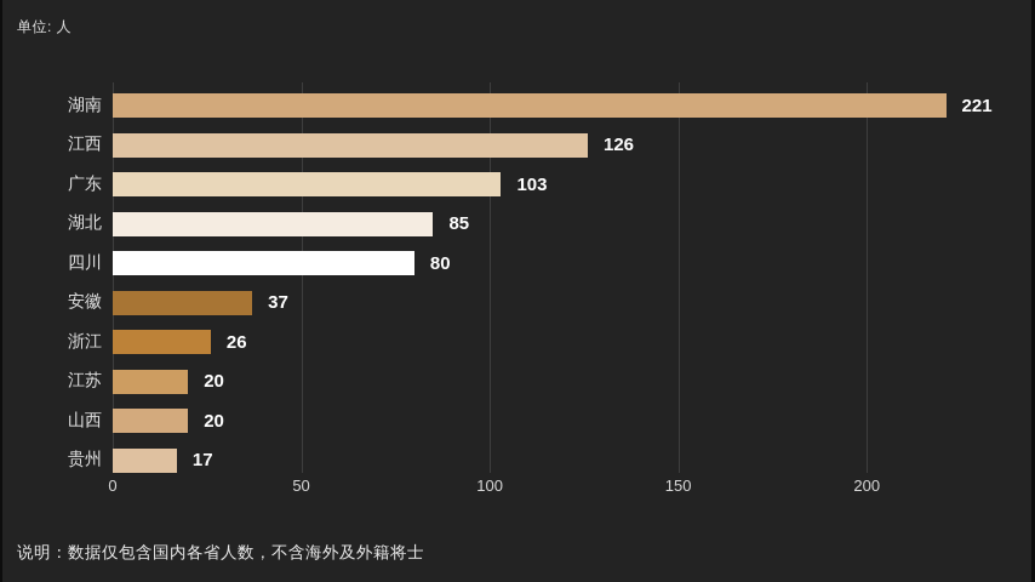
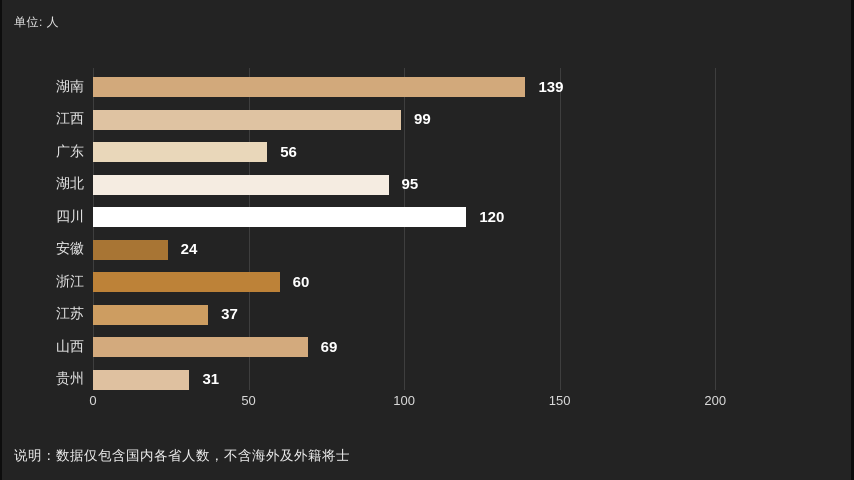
湖南: 221 -> 139
江西: 126 -> 99
广东: 103 -> 56
湖北: 85 -> 95
四川: 80 -> 120
安徽: 37 -> 24
浙江: 26 -> 60
江苏: 20 -> 37
山西: 20 -> 69
贵州: 17 -> 31
